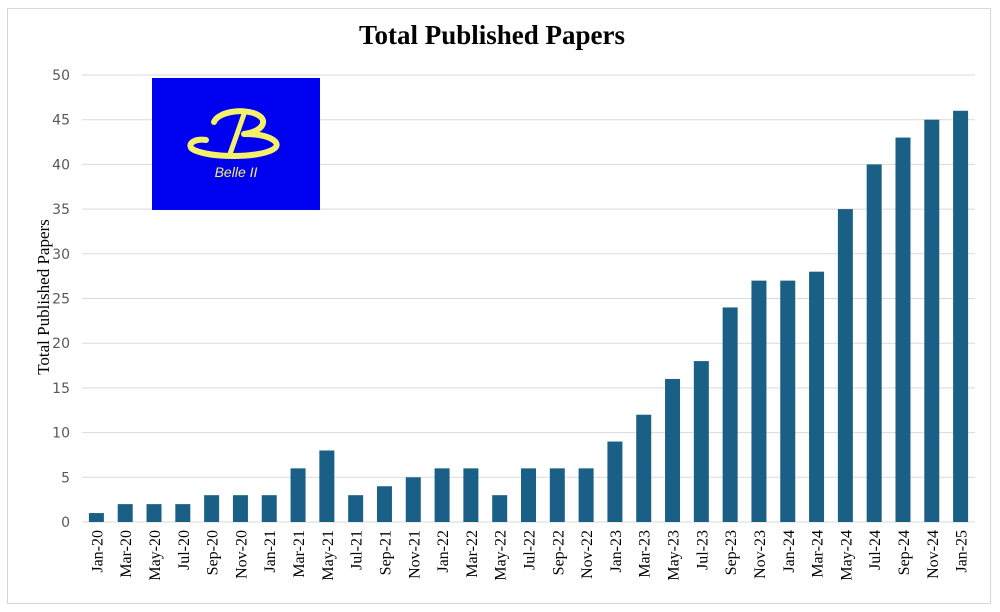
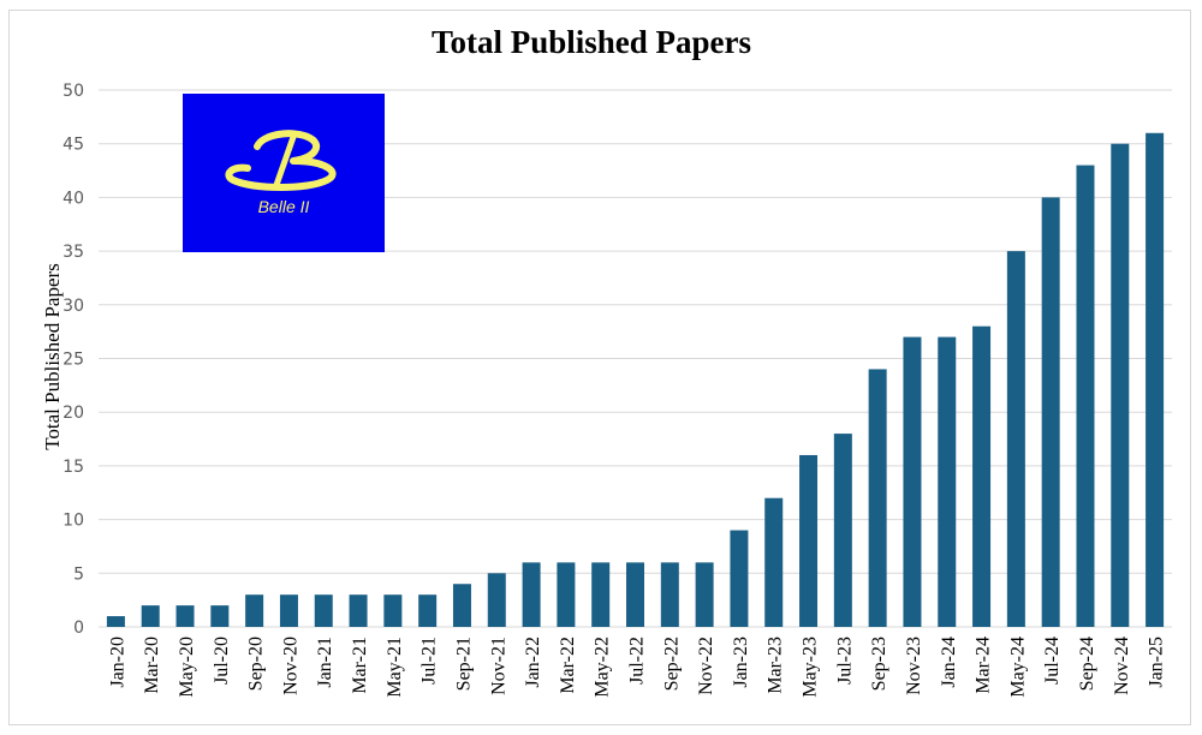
Mar-21: 6 -> 3
May-21: 8 -> 3
May-22: 3 -> 6
